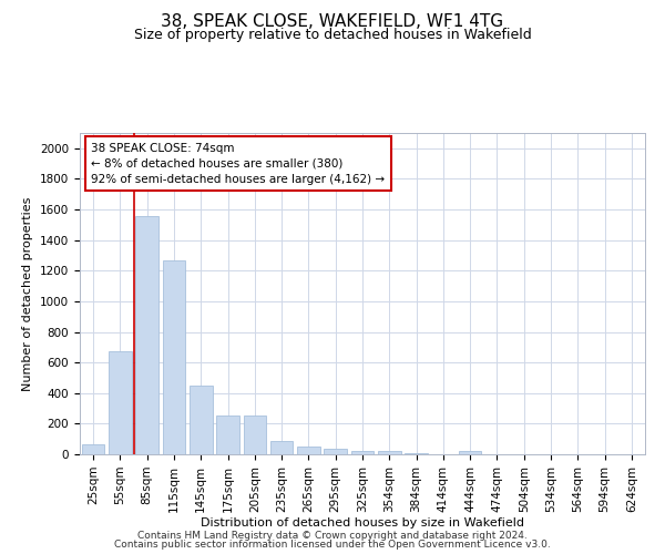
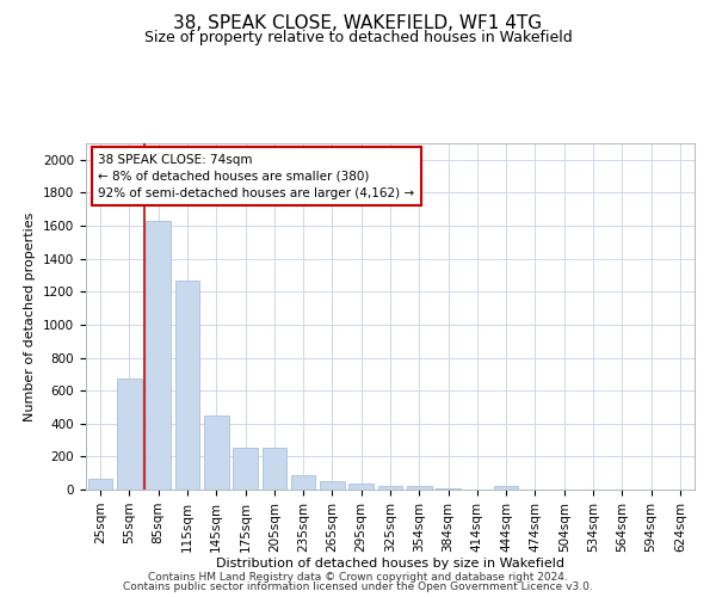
85sqm: 1560 -> 1630
